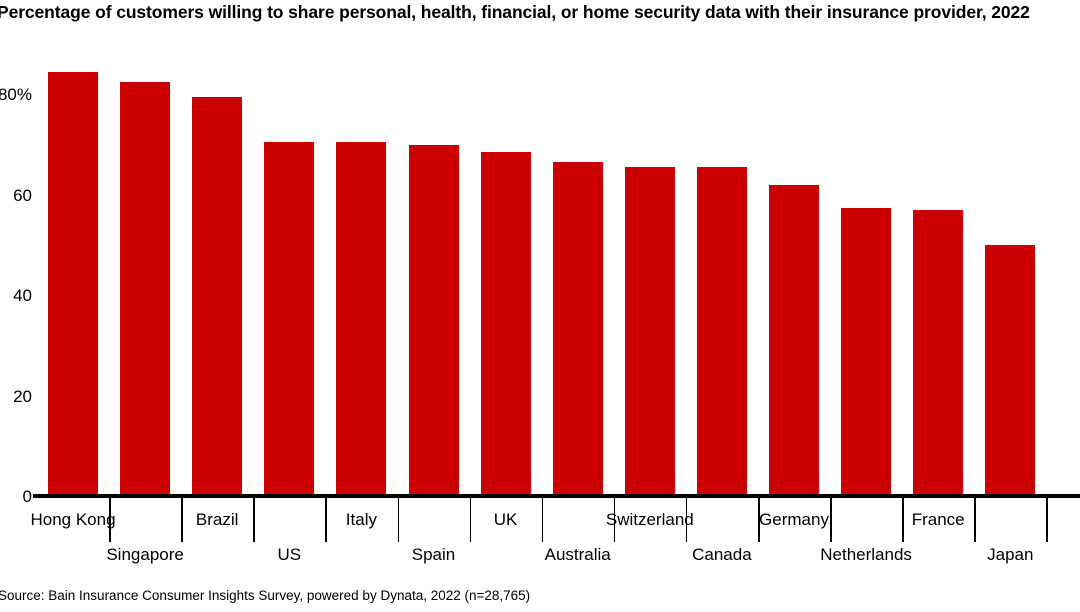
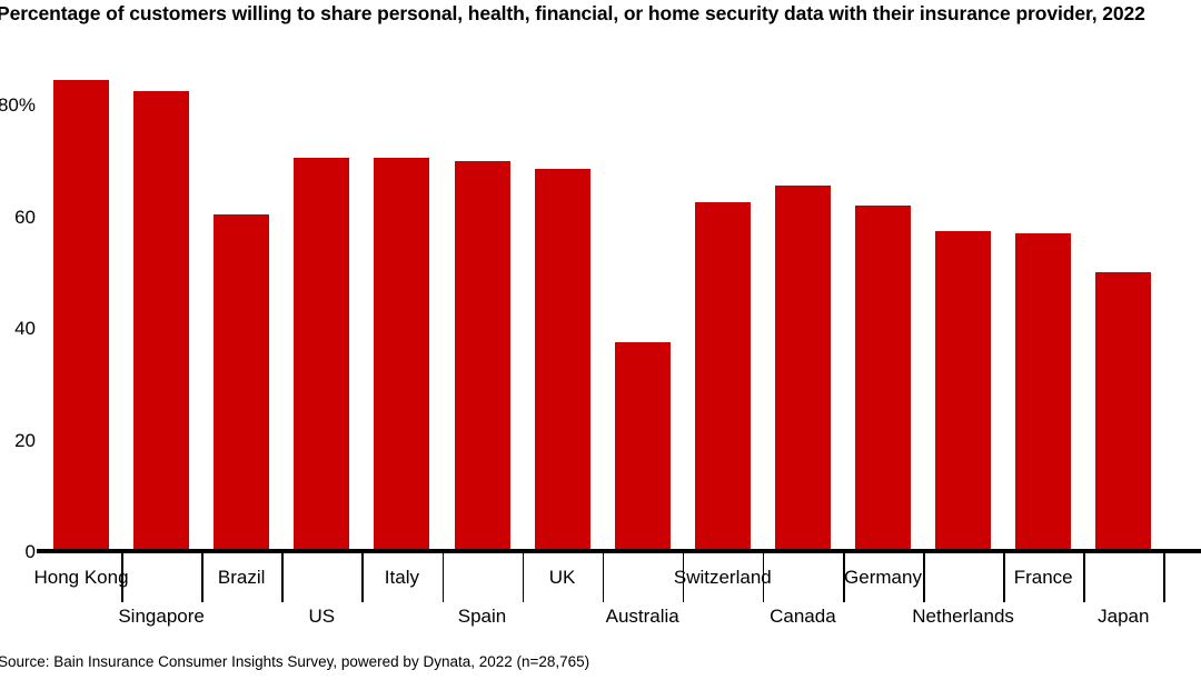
Brazil: 79% -> 60%
Australia: 66% -> 37%
Switzerland: 65% -> 62%
